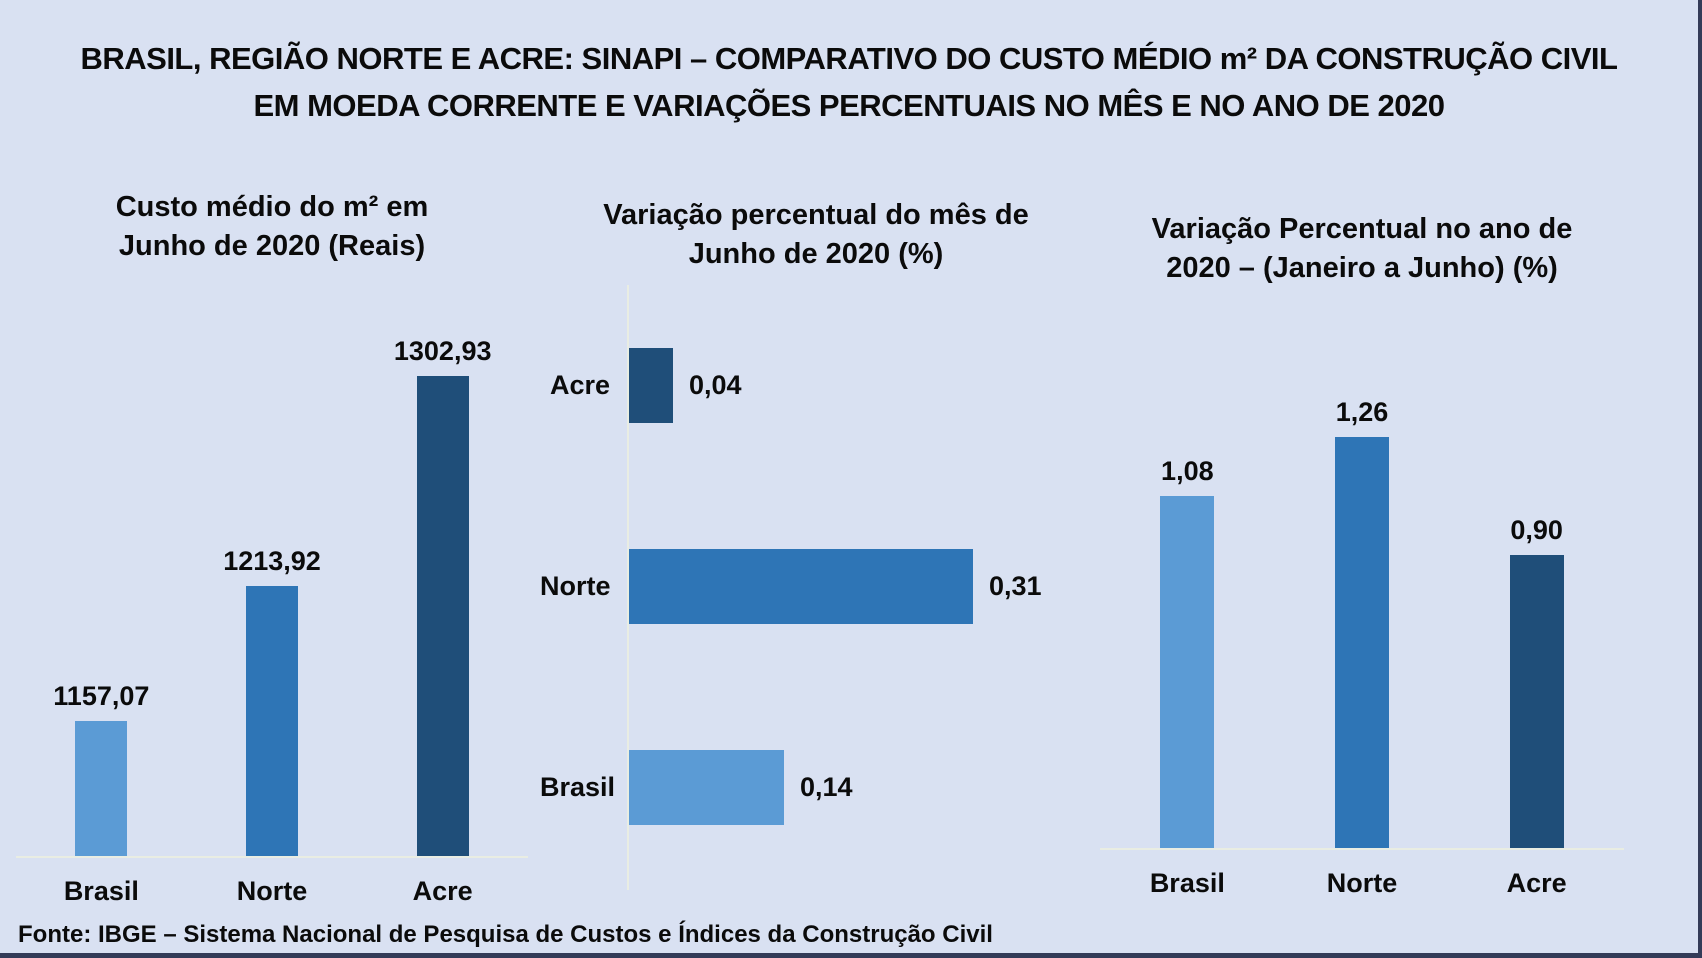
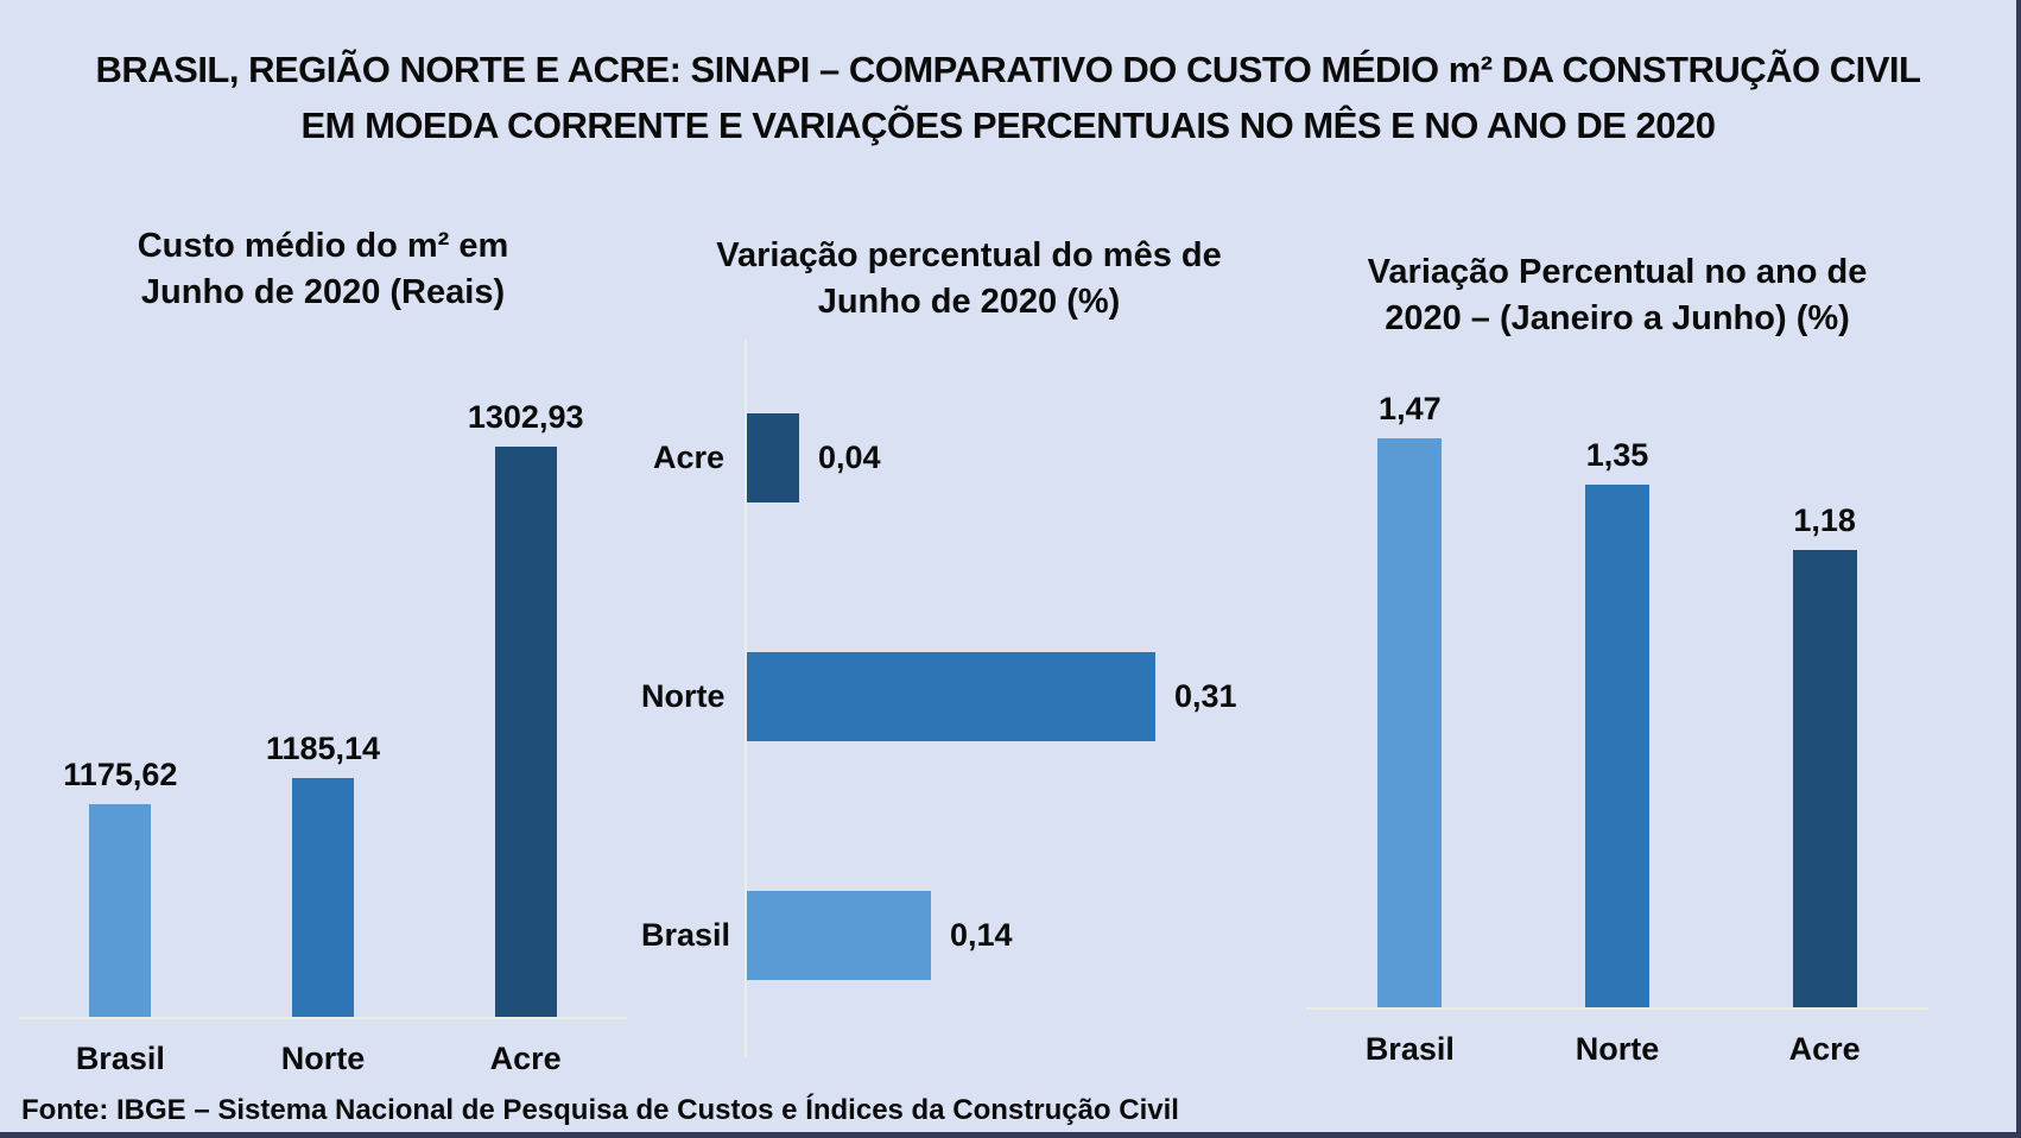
Custo médio do m² em Junho de 2020 (Reais)/Brasil: 1157,07 -> 1175,62
Custo médio do m² em Junho de 2020 (Reais)/Norte: 1213,92 -> 1185,14
Variação Percentual no ano de 2020 – (Janeiro a Junho) (%)/Brasil: 1,08 -> 1,47
Variação Percentual no ano de 2020 – (Janeiro a Junho) (%)/Norte: 1,26 -> 1,35
Variação Percentual no ano de 2020 – (Janeiro a Junho) (%)/Acre: 0,90 -> 1,18
